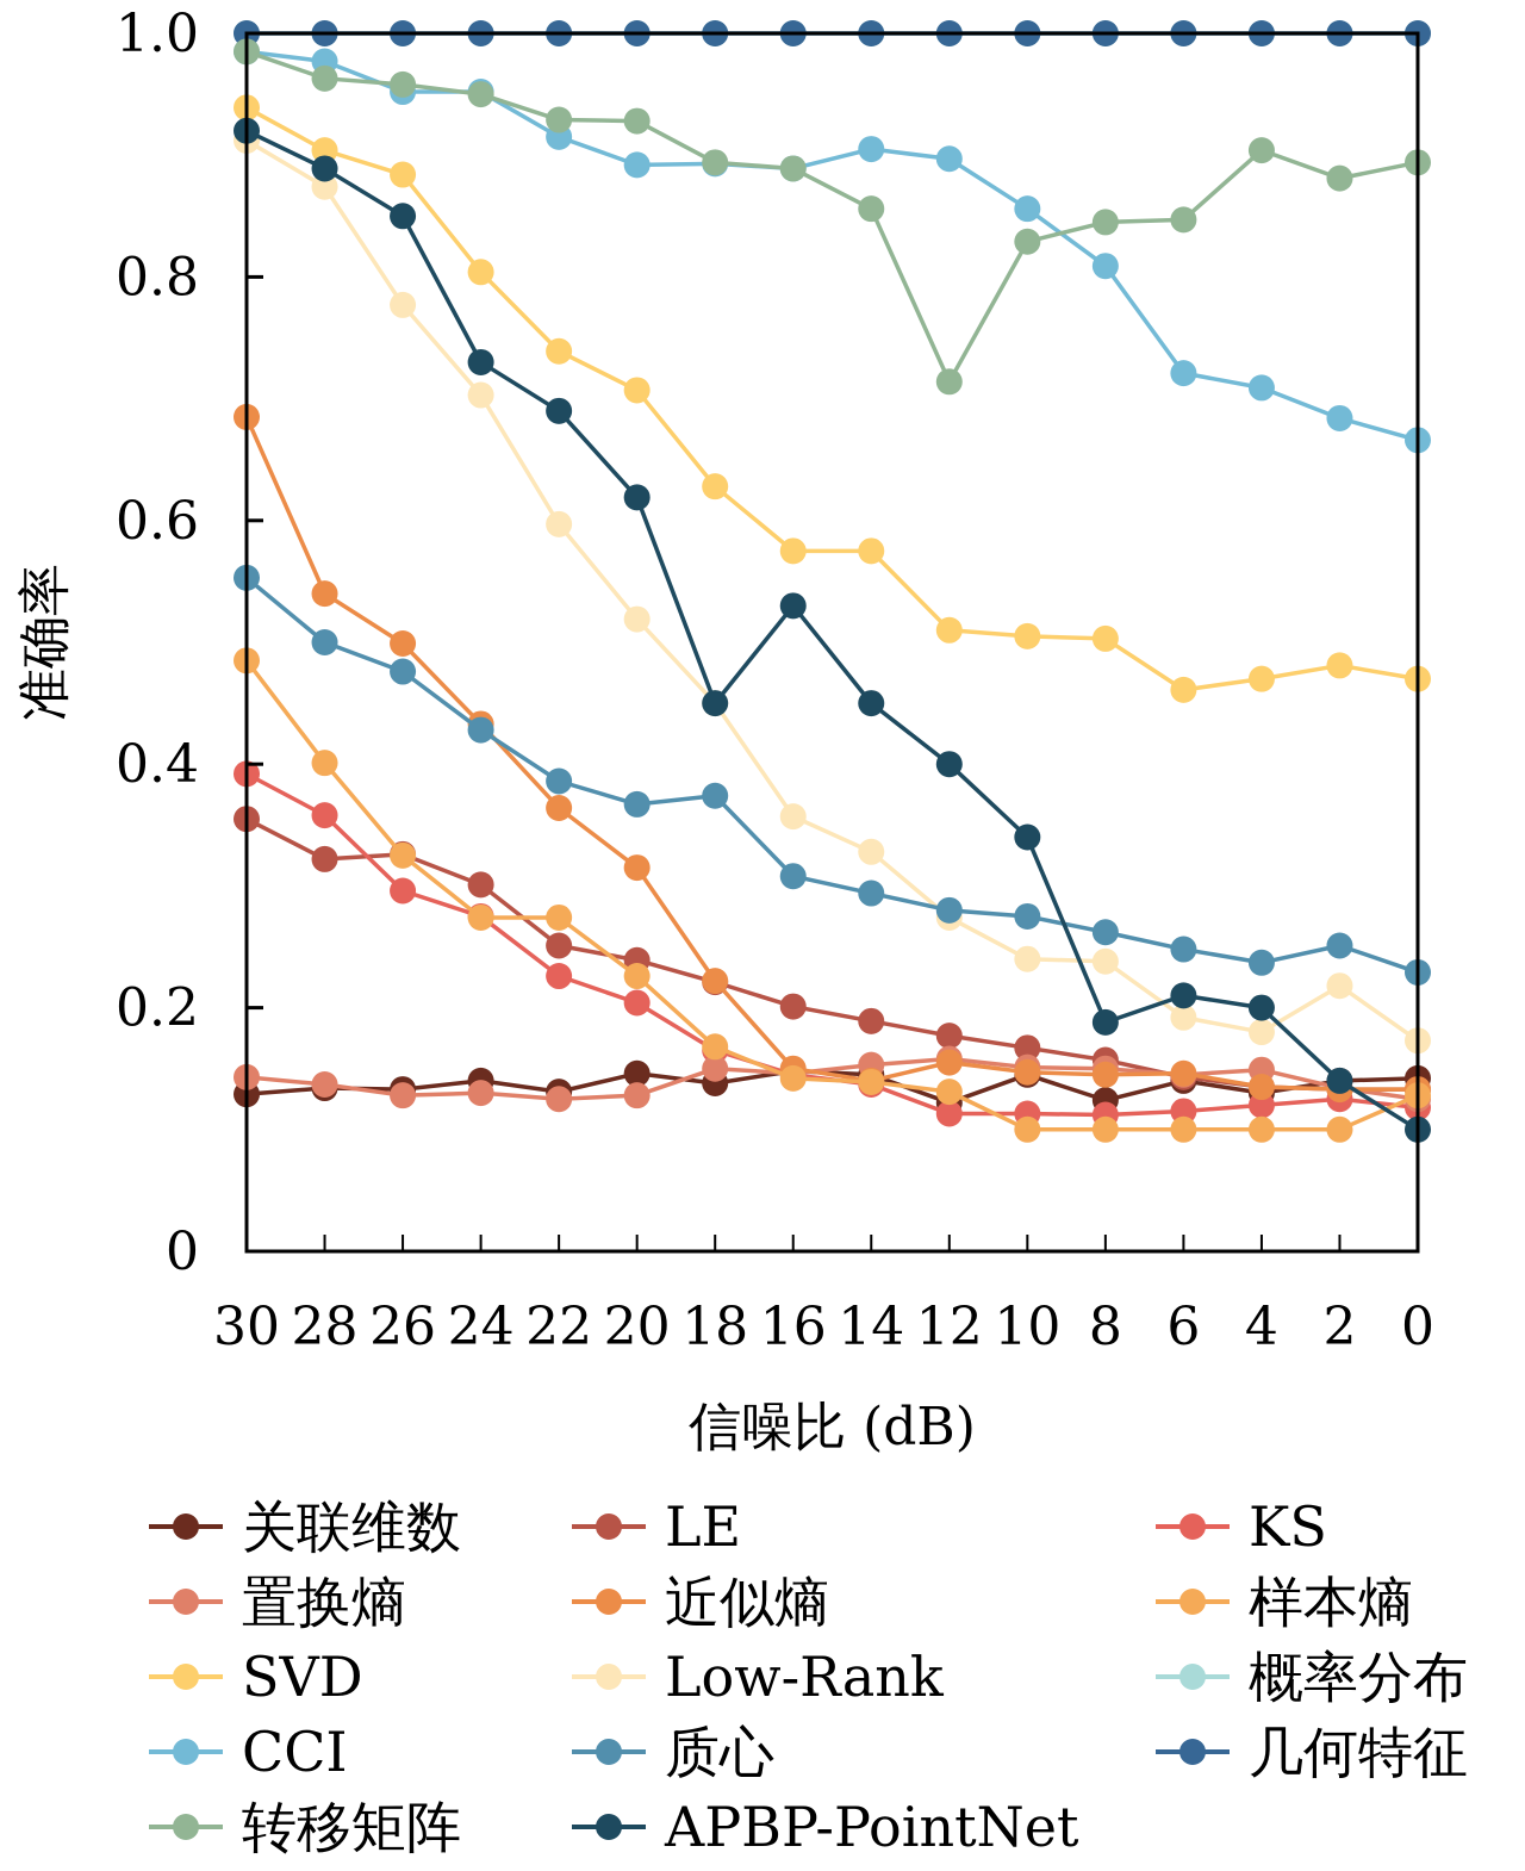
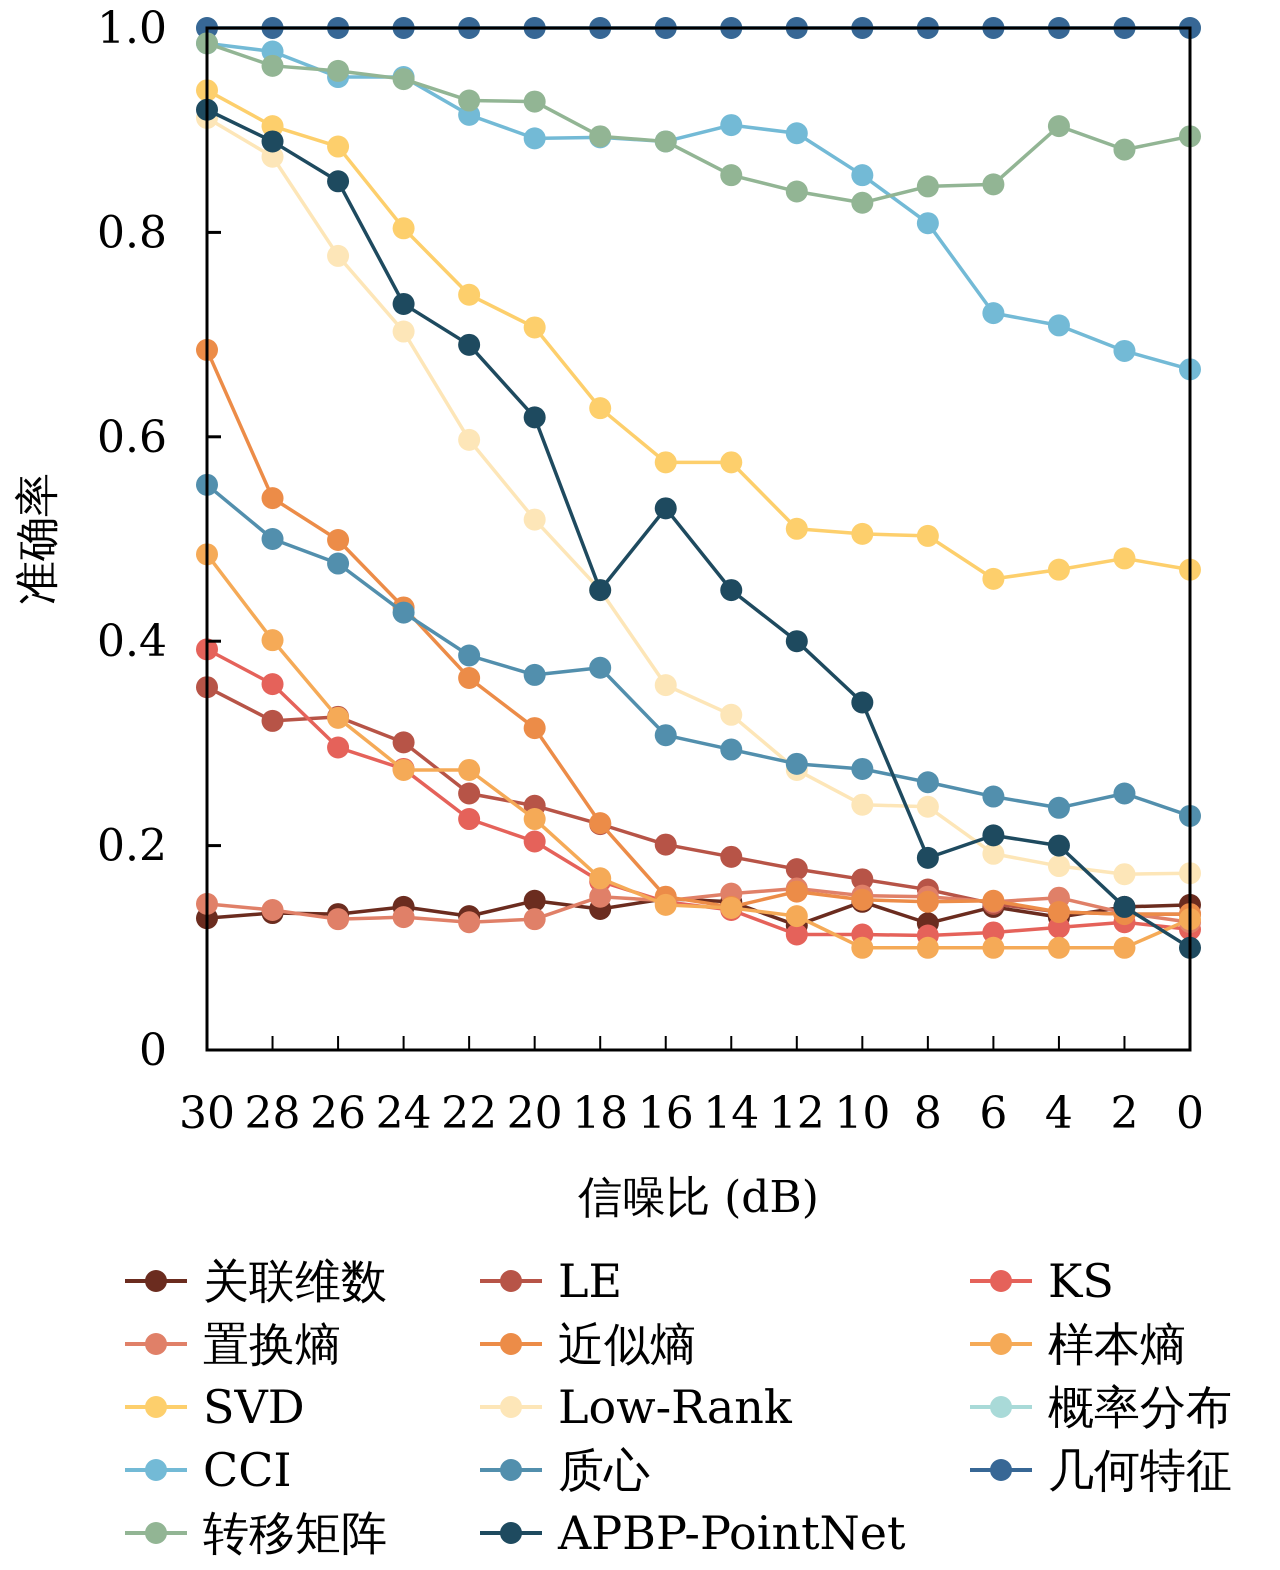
转移矩阵/12: 0.714 -> 0.840
Low-Rank/2: 0.218 -> 0.172
